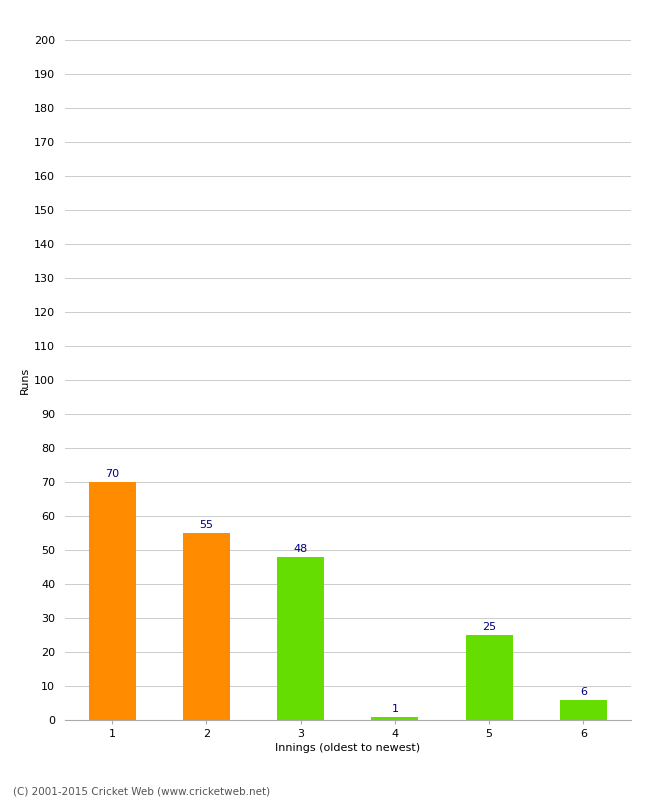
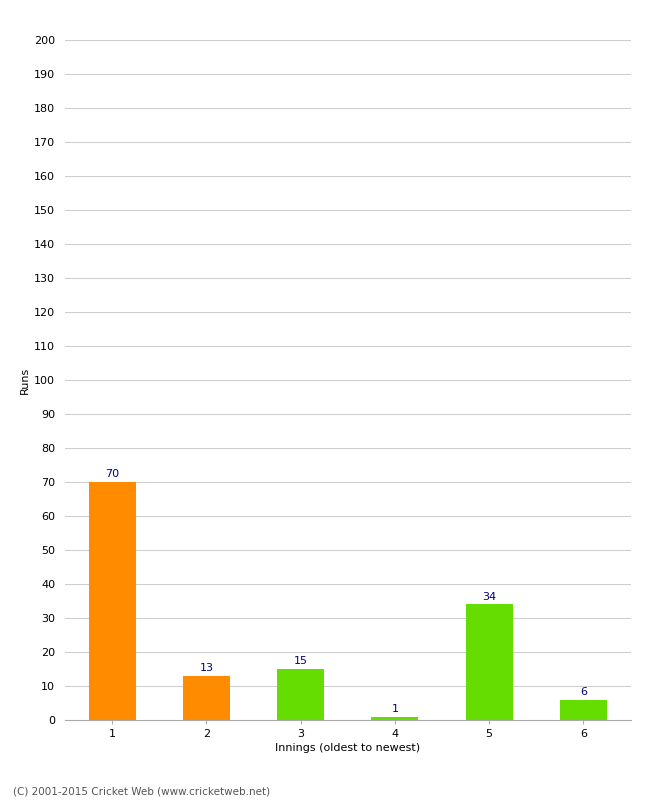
2: 55 -> 13
3: 48 -> 15
5: 25 -> 34
